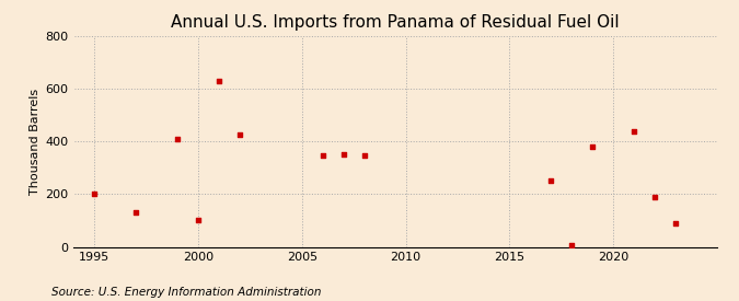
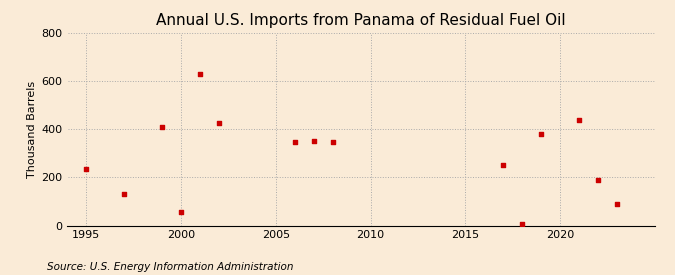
1995: 200 -> 235
2000: 100 -> 55
